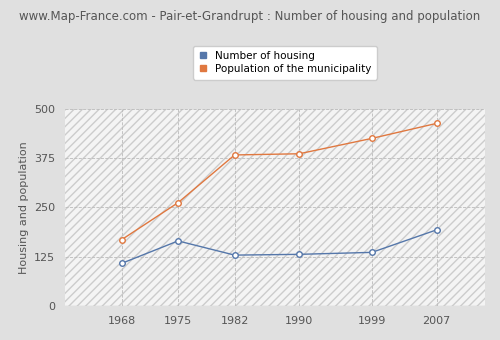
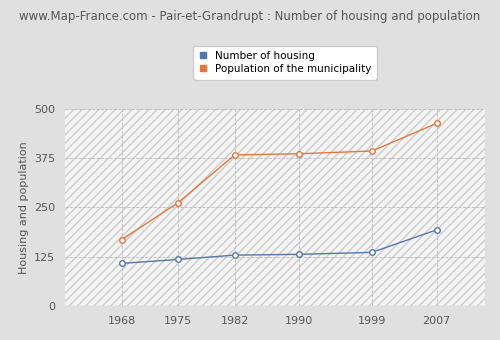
Number of housing/1975: 165 -> 118
Population of the municipality/1999: 425 -> 393
